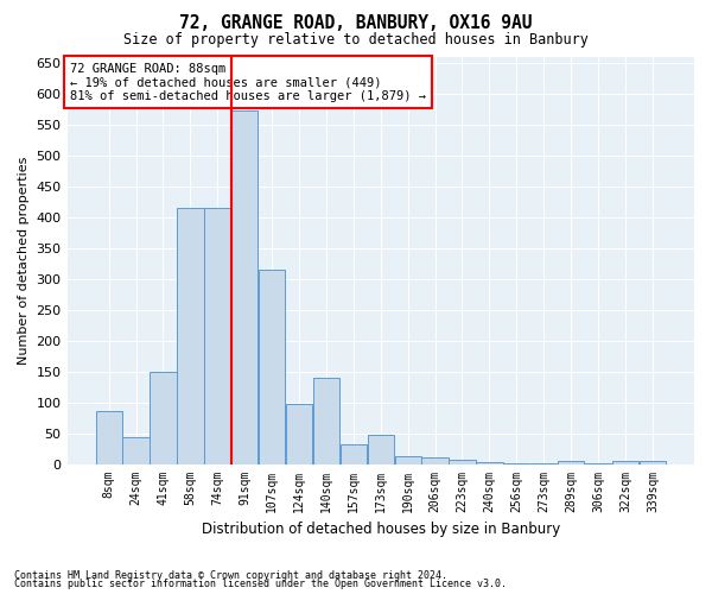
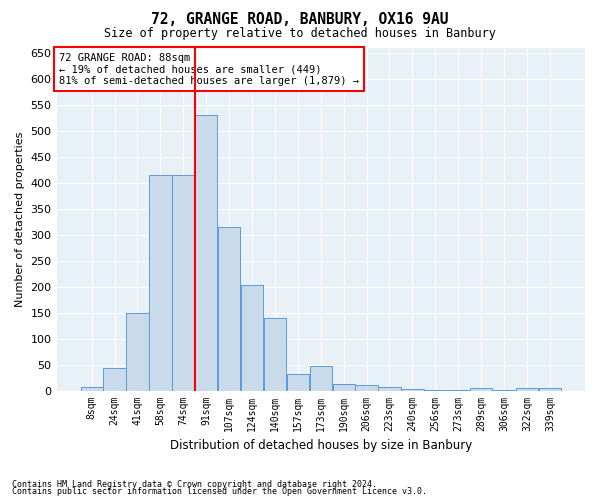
8sqm: 86 -> 7
91sqm: 572 -> 530
124sqm: 98 -> 203
